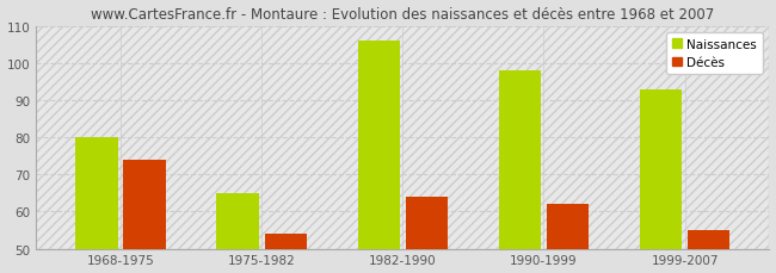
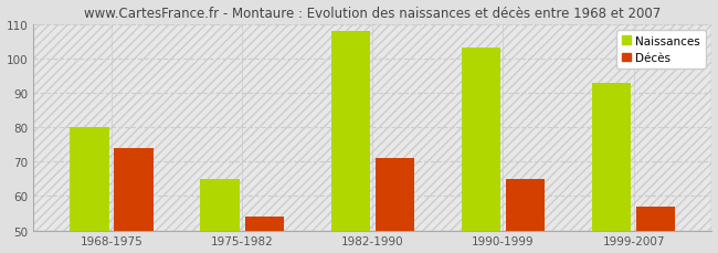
Naissances/1982-1990: 106 -> 108
Décès/1982-1990: 64 -> 71
Naissances/1990-1999: 98 -> 103
Décès/1990-1999: 62 -> 65
Décès/1999-2007: 55 -> 57
